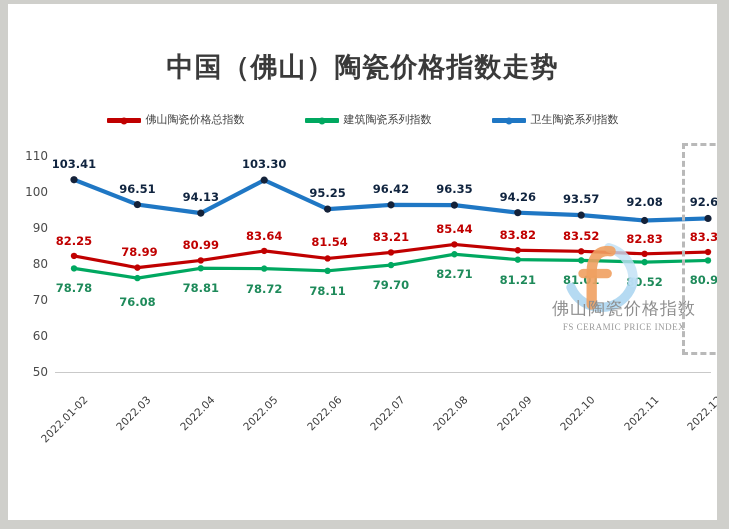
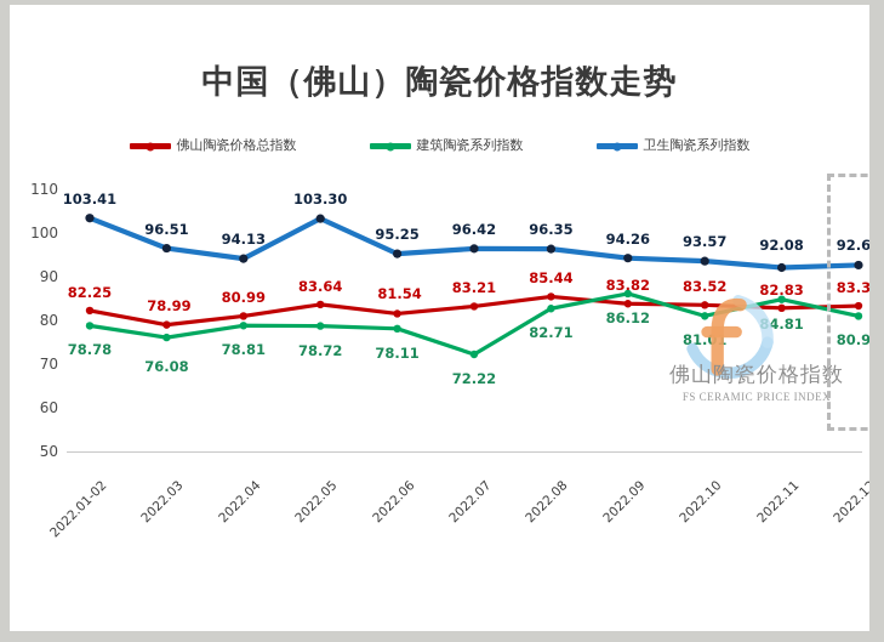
建筑陶瓷系列指数/2022.07: 79.70 -> 72.22
建筑陶瓷系列指数/2022.09: 81.21 -> 86.12
建筑陶瓷系列指数/2022.11: 80.52 -> 84.81
